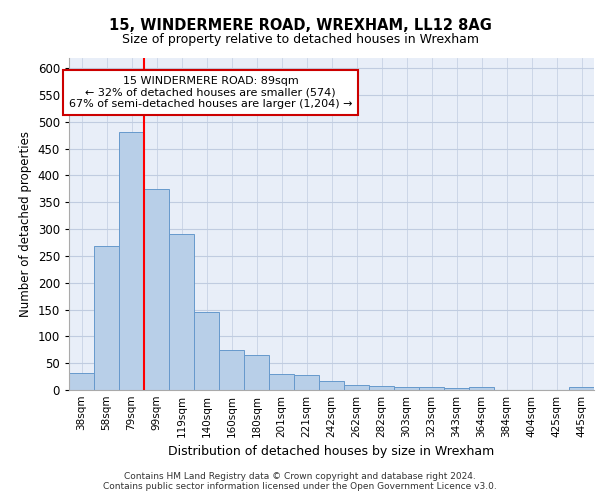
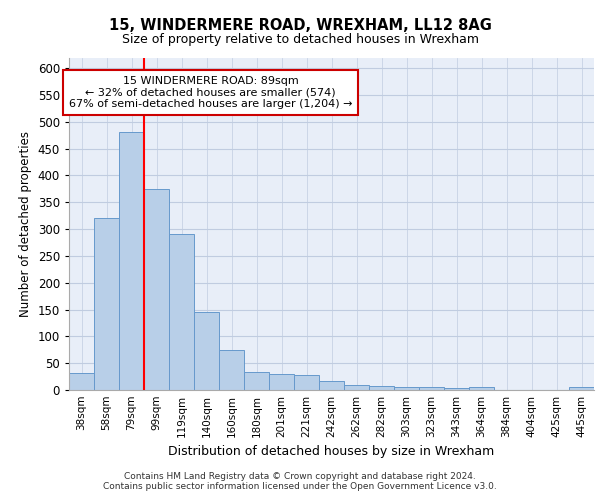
58sqm: 268 -> 320
180sqm: 66 -> 33
